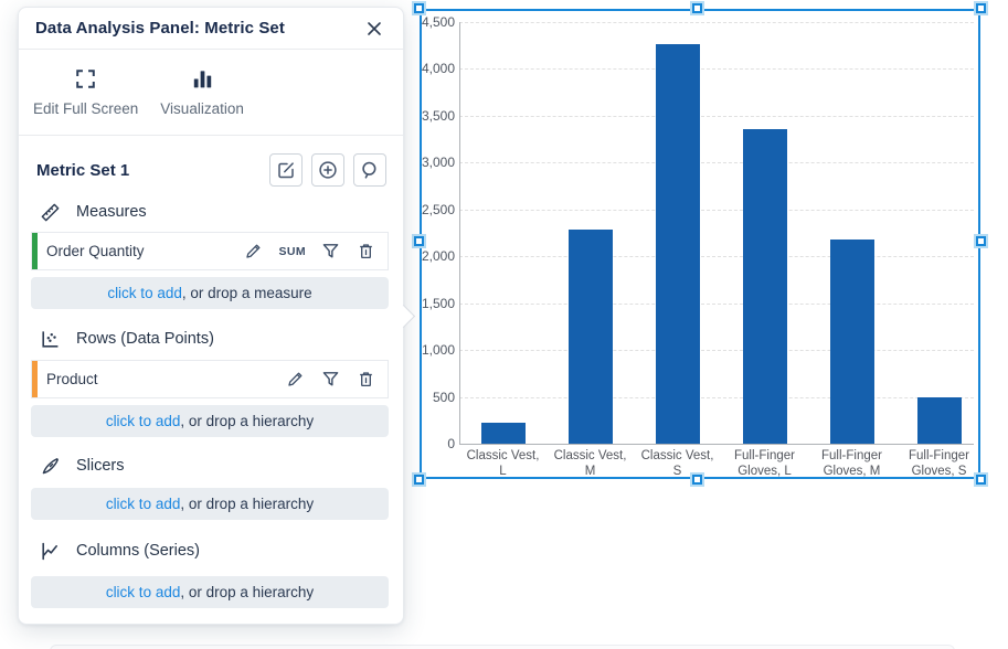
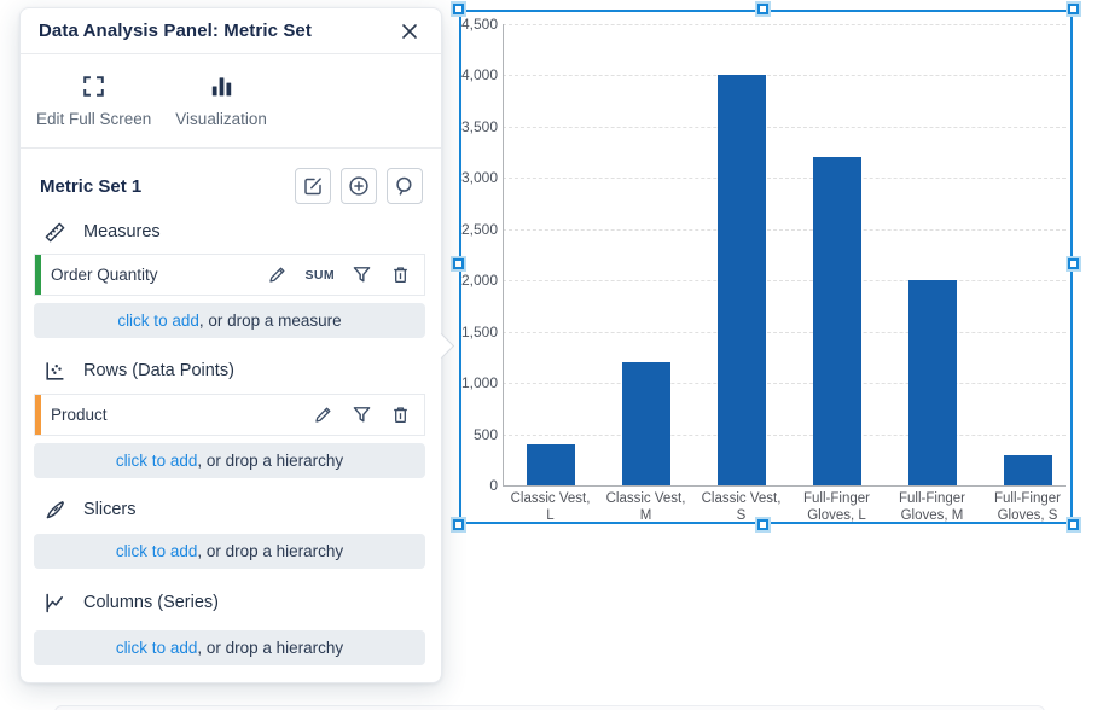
Classic Vest, L: 200 -> 400
Classic Vest, M: 2300 -> 1200
Classic Vest, S: 4300 -> 4000
Full-Finger Gloves, L: 3400 -> 3200
Full-Finger Gloves, M: 2200 -> 2000
Full-Finger Gloves, S: 500 -> 300
